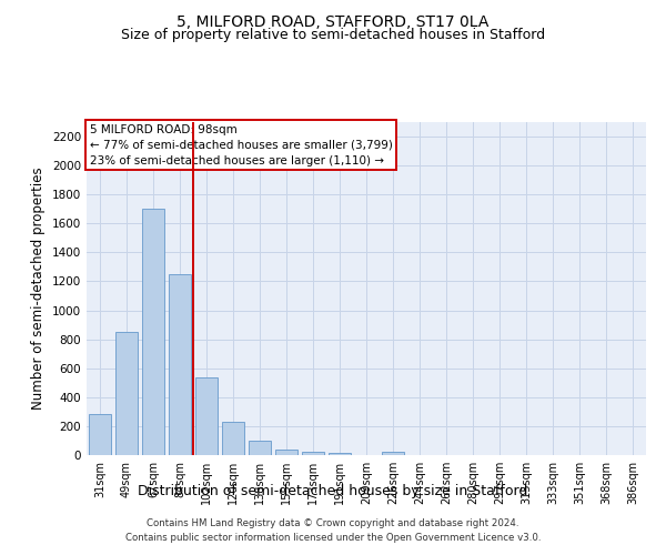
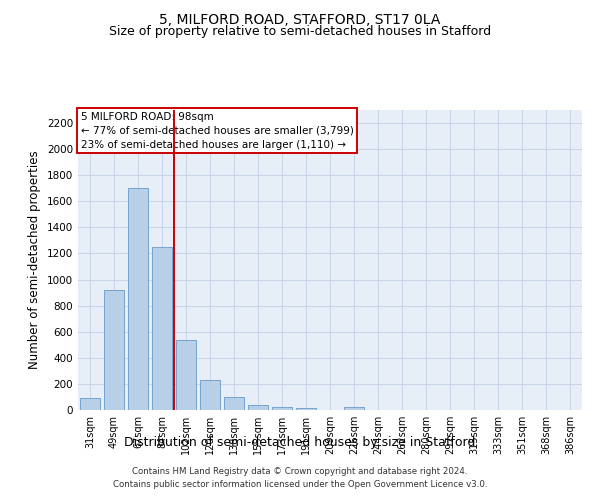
31sqm: 280 -> 90
49sqm: 850 -> 920
